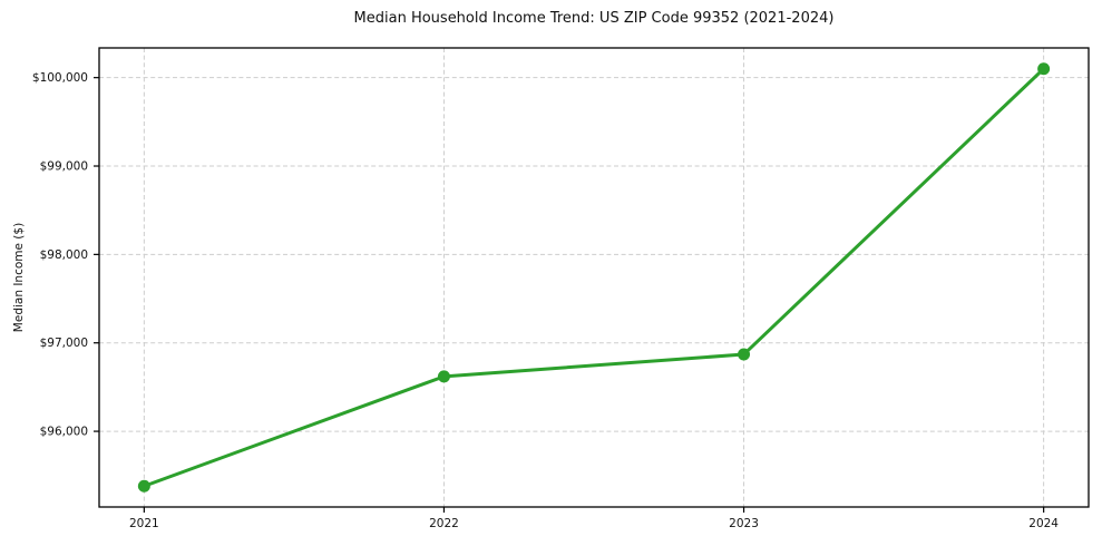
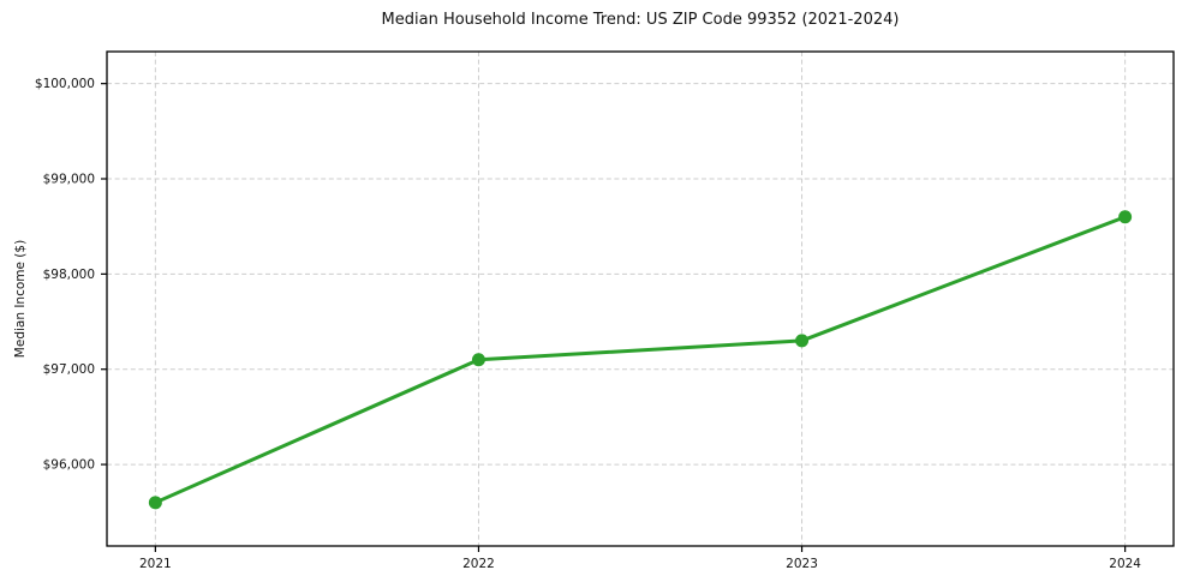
2021: $95400 -> $95600
2022: $96600 -> $97100
2023: $96900 -> $97300
2024: $100100 -> $98600
